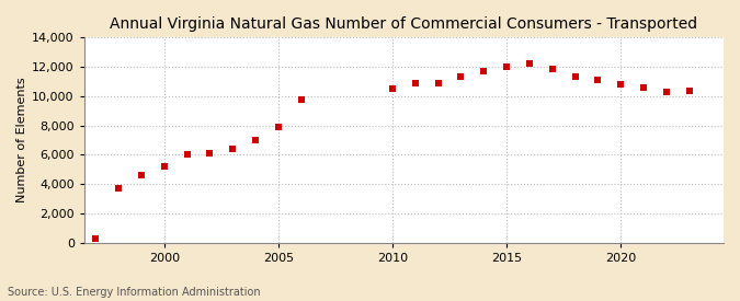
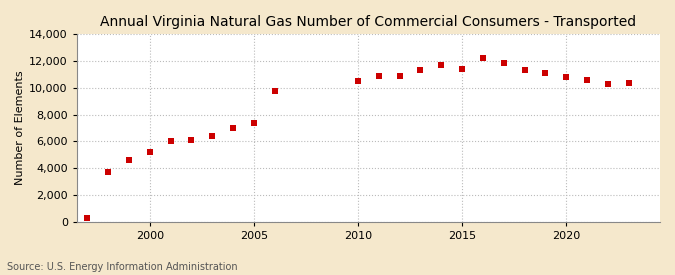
2005: 7,900 -> 7,400
2015: 12,000 -> 11,400
